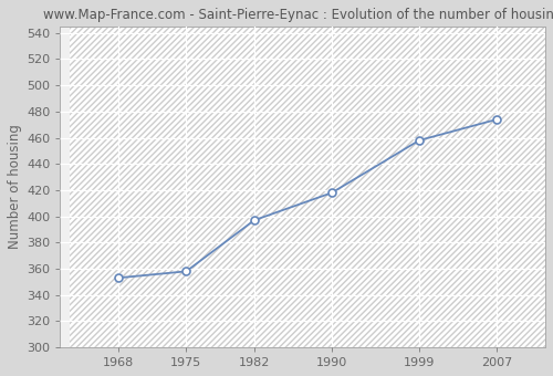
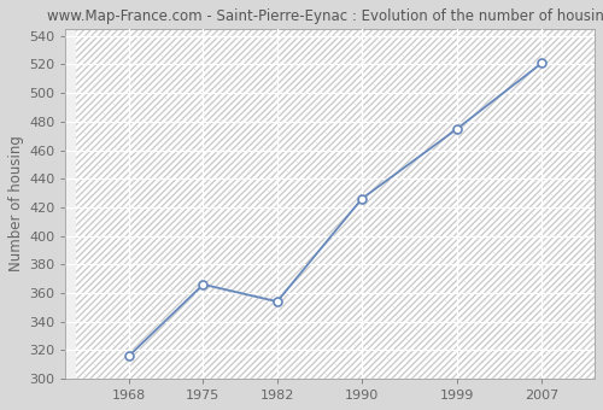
1968: 353 -> 316
1975: 358 -> 366
1982: 397 -> 354
1990: 418 -> 426
1999: 458 -> 475
2007: 474 -> 521
